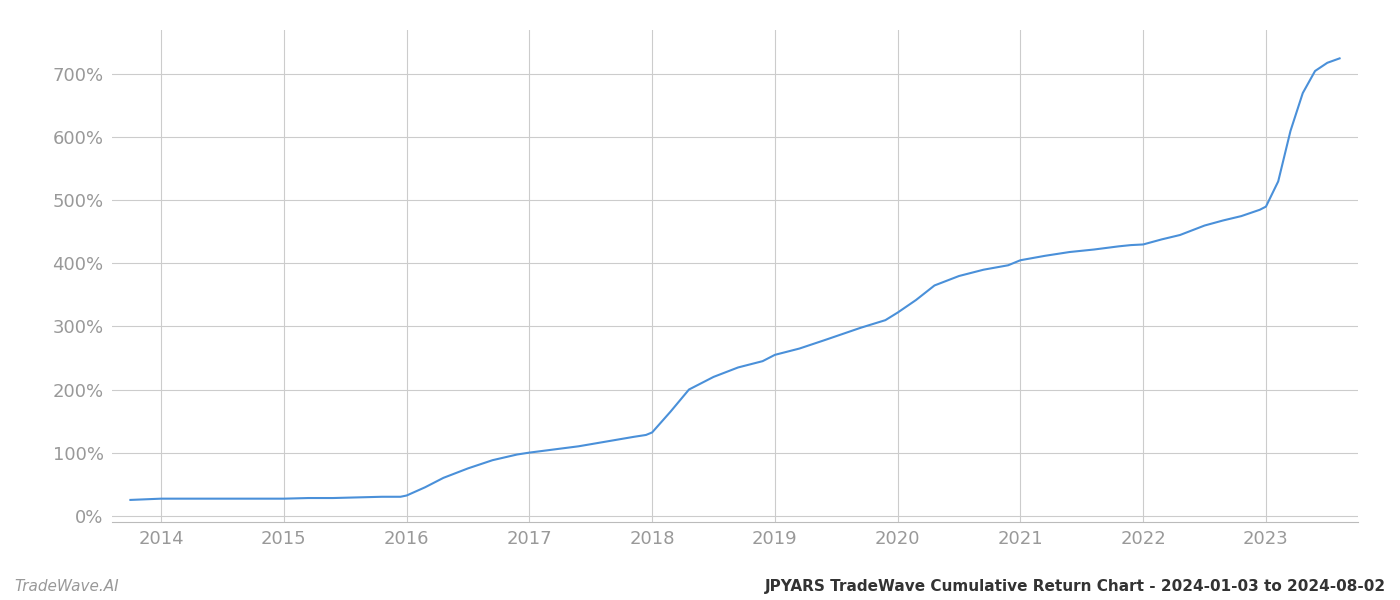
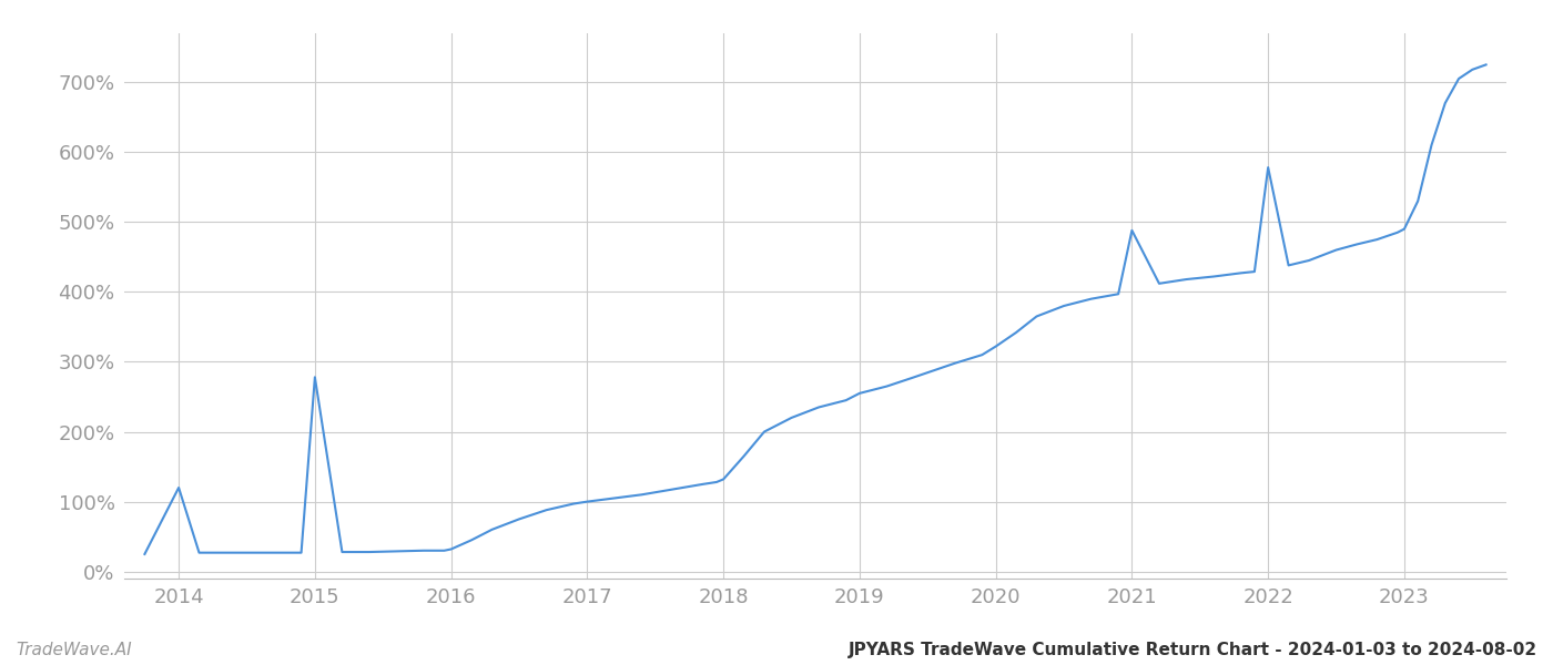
2014: 27% -> 120%
2015: 27% -> 278%
2021: 405% -> 488%
2022: 430% -> 578%
